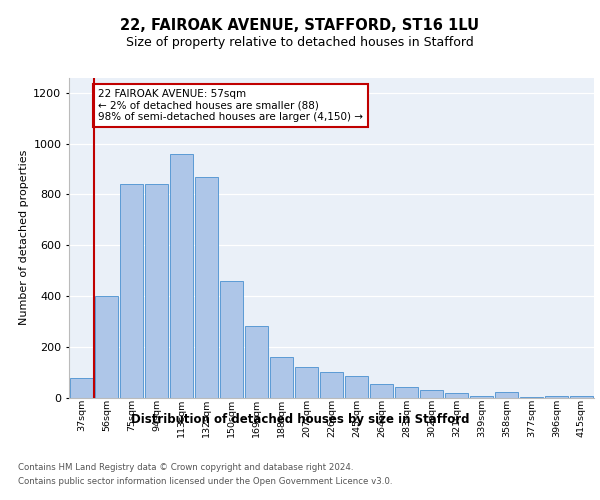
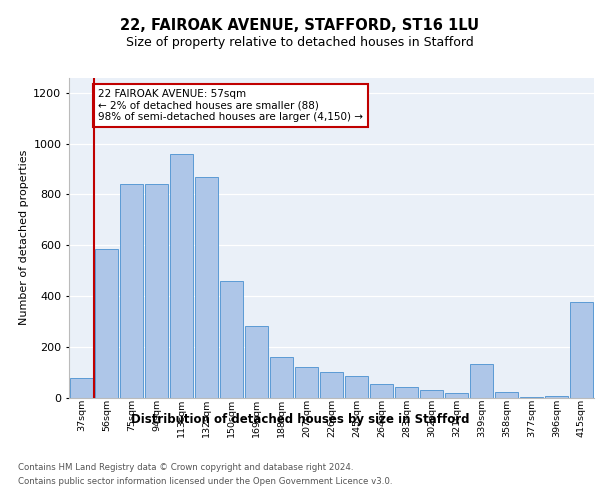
56sqm: 400 -> 585
339sqm: 5 -> 130
415sqm: 5 -> 375
